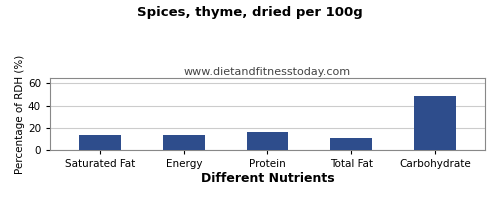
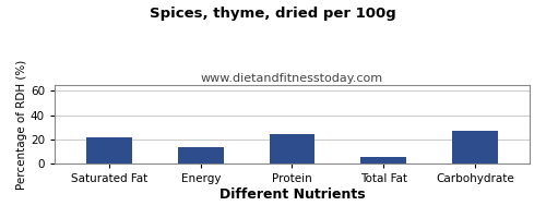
Saturated Fat: 14 -> 22
Protein: 16 -> 24
Total Fat: 11 -> 6
Carbohydrate: 49 -> 27
